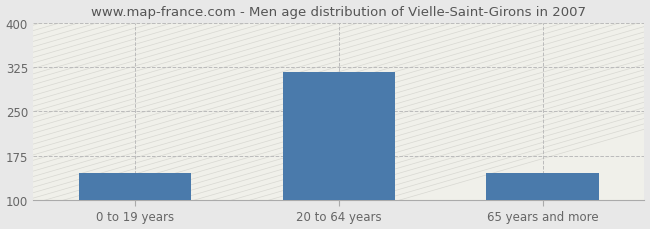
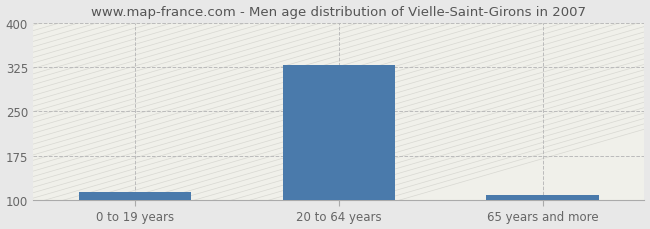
0 to 19 years: 146 -> 113
20 to 64 years: 316 -> 328
65 years and more: 146 -> 108
